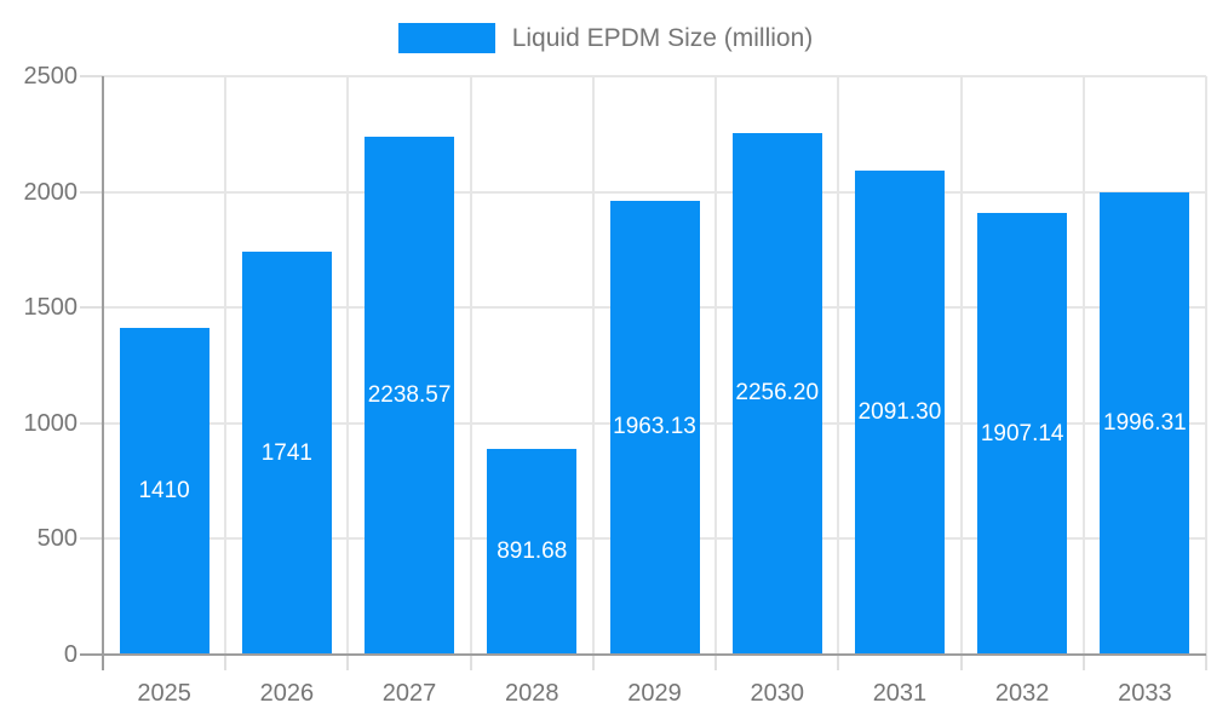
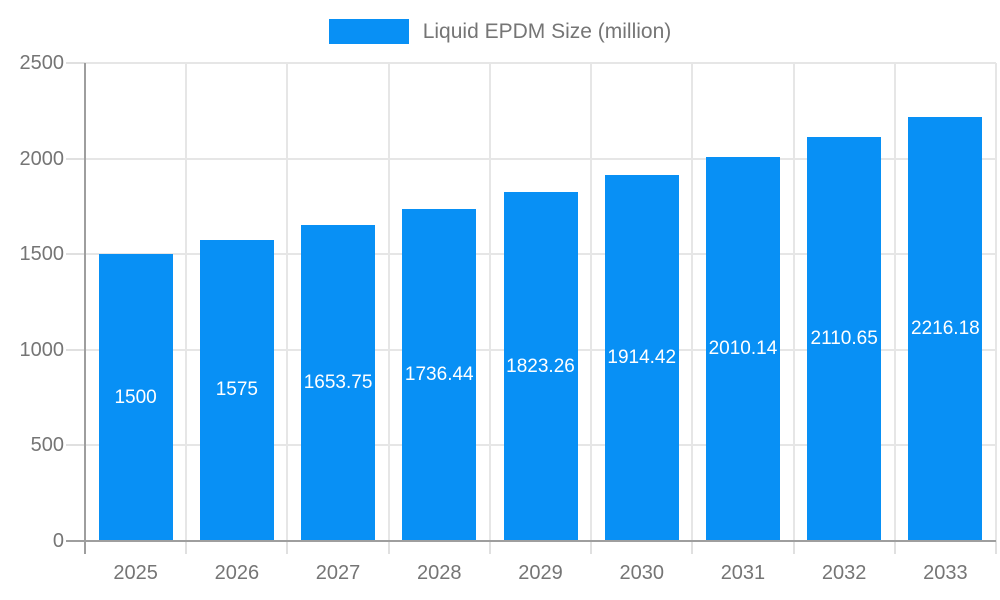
2025: 1410 -> 1500
2026: 1741 -> 1575
2027: 2238.57 -> 1653.75
2028: 891.68 -> 1736.44
2029: 1963.13 -> 1823.26
2030: 2256.20 -> 1914.42
2031: 2091.30 -> 2010.14
2032: 1907.14 -> 2110.65
2033: 1996.31 -> 2216.18
